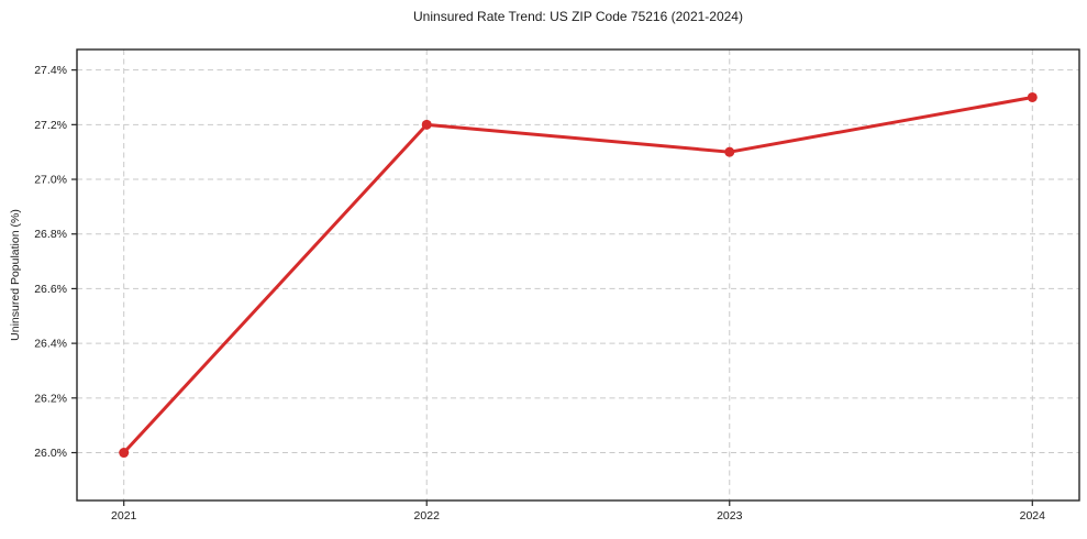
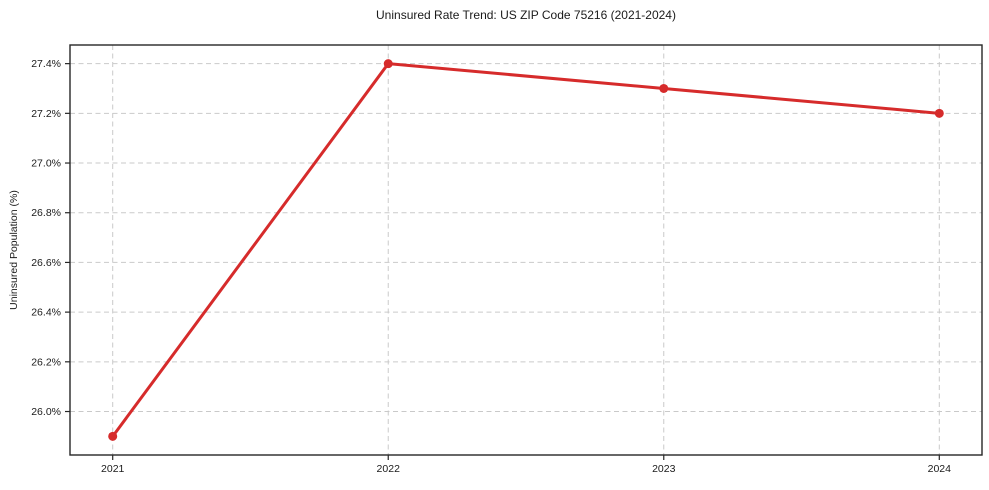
2021: 26.0% -> 25.9%
2022: 27.2% -> 27.4%
2023: 27.1% -> 27.3%
2024: 27.3% -> 27.2%
